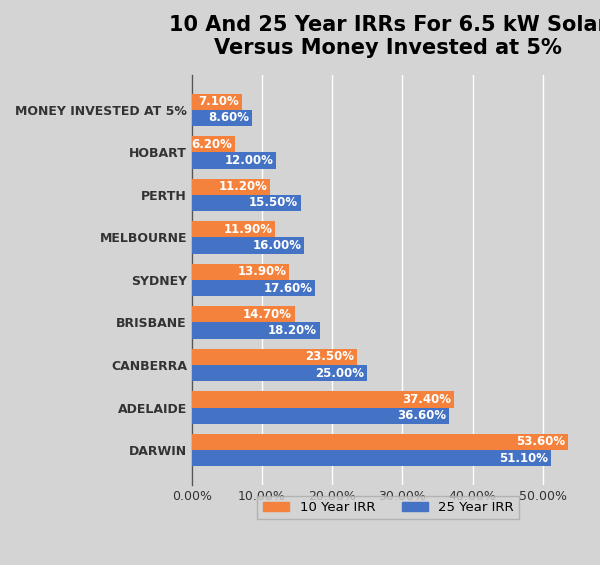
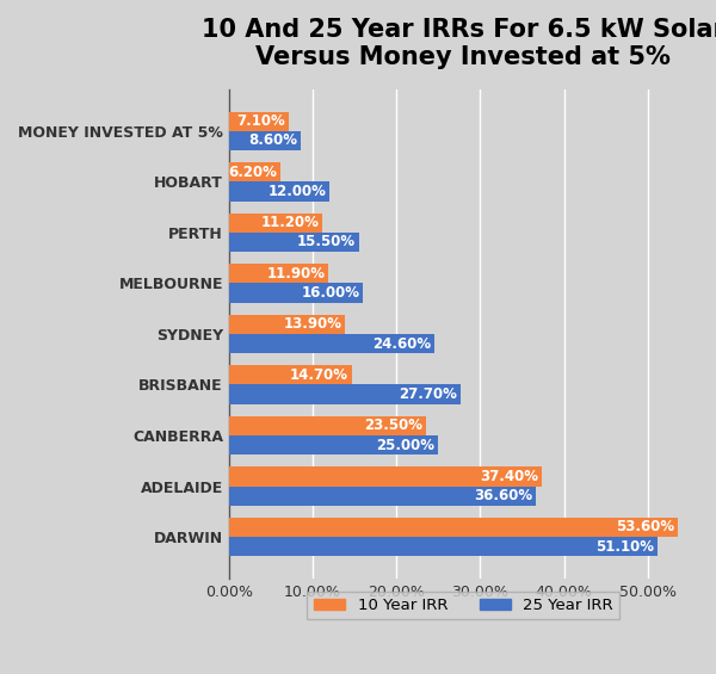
25 Year IRR/SYDNEY: 17.60% -> 24.60%
25 Year IRR/BRISBANE: 18.20% -> 27.70%
